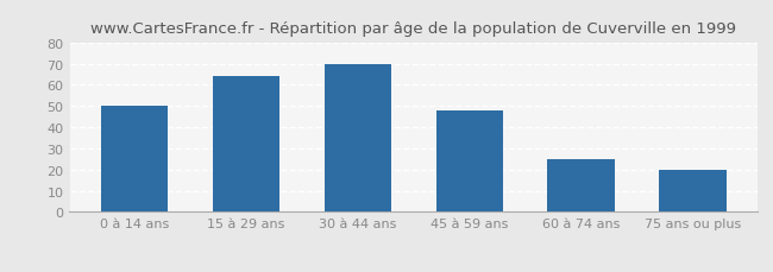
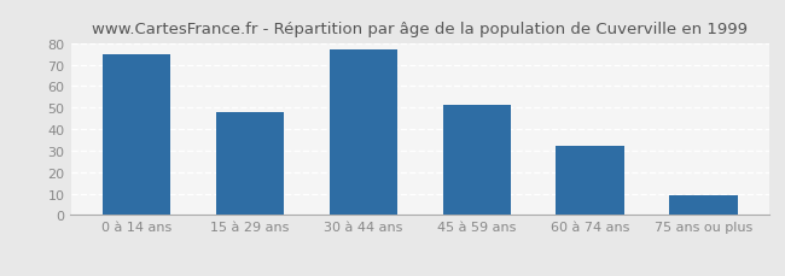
0 à 14 ans: 50 -> 75
15 à 29 ans: 64 -> 48
30 à 44 ans: 70 -> 77
45 à 59 ans: 48 -> 51
60 à 74 ans: 25 -> 32
75 ans ou plus: 20 -> 9
